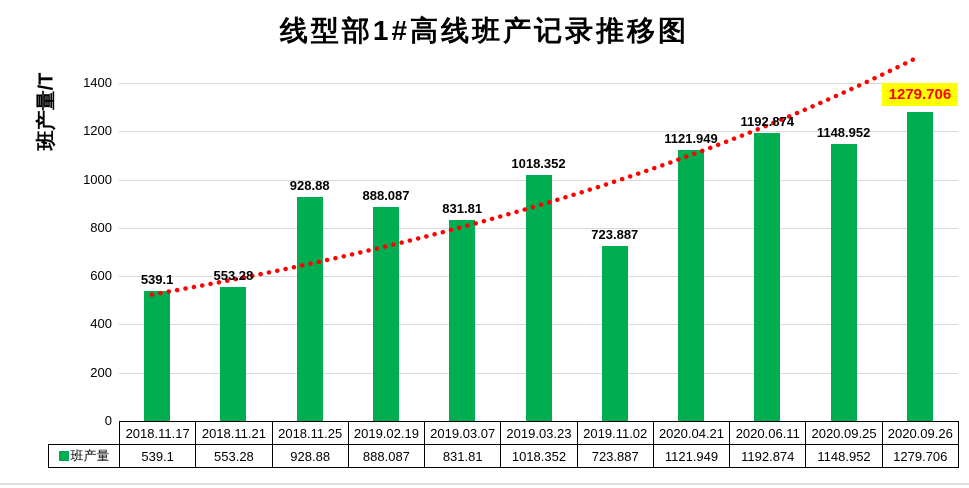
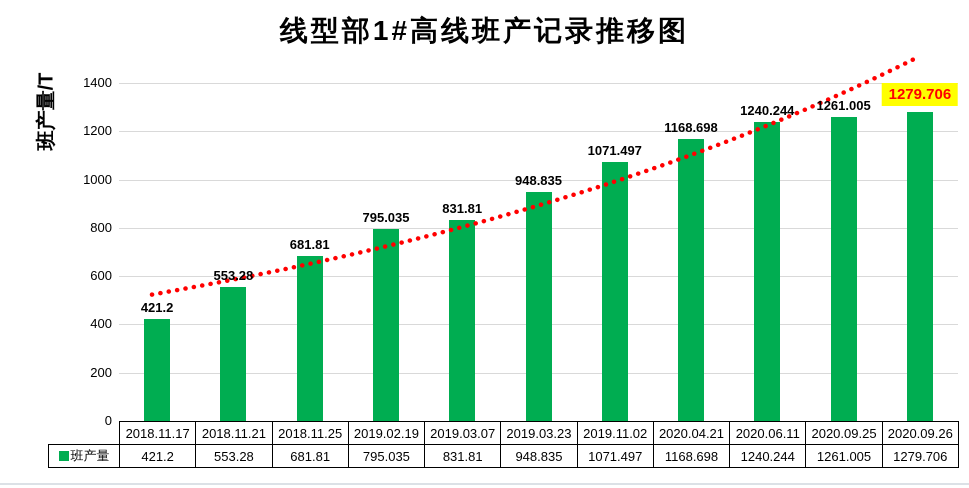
2018.11.17: 539.1 -> 421.2
2018.11.25: 928.88 -> 681.81
2019.02.19: 888.087 -> 795.035
2019.03.23: 1018.352 -> 948.835
2019.11.02: 723.887 -> 1071.497
2020.04.21: 1121.949 -> 1168.698
2020.06.11: 1192.874 -> 1240.244
2020.09.25: 1148.952 -> 1261.005
